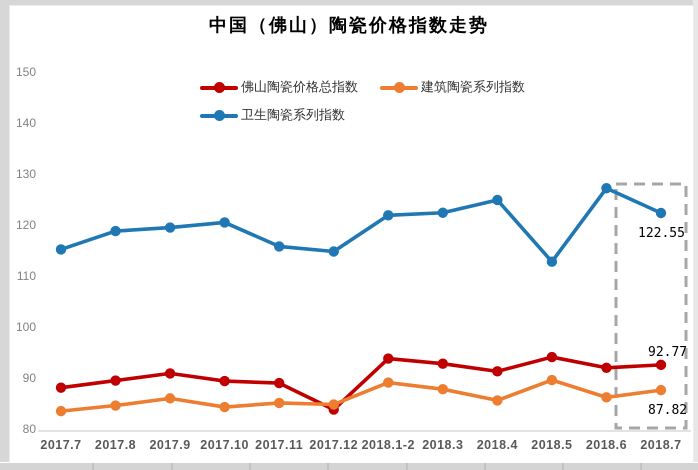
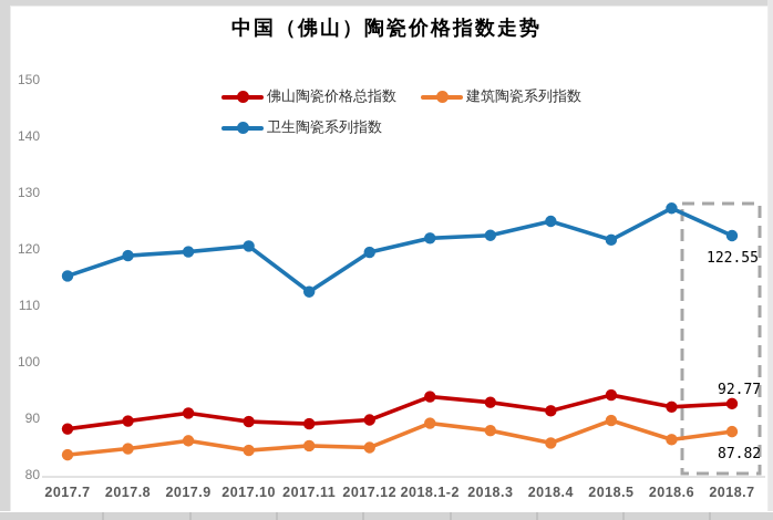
卫生陶瓷系列指数/2017.11: 116 -> 113
佛山陶瓷价格总指数/2017.12: 84 -> 90
卫生陶瓷系列指数/2017.12: 115 -> 120
卫生陶瓷系列指数/2018.5: 113 -> 122
